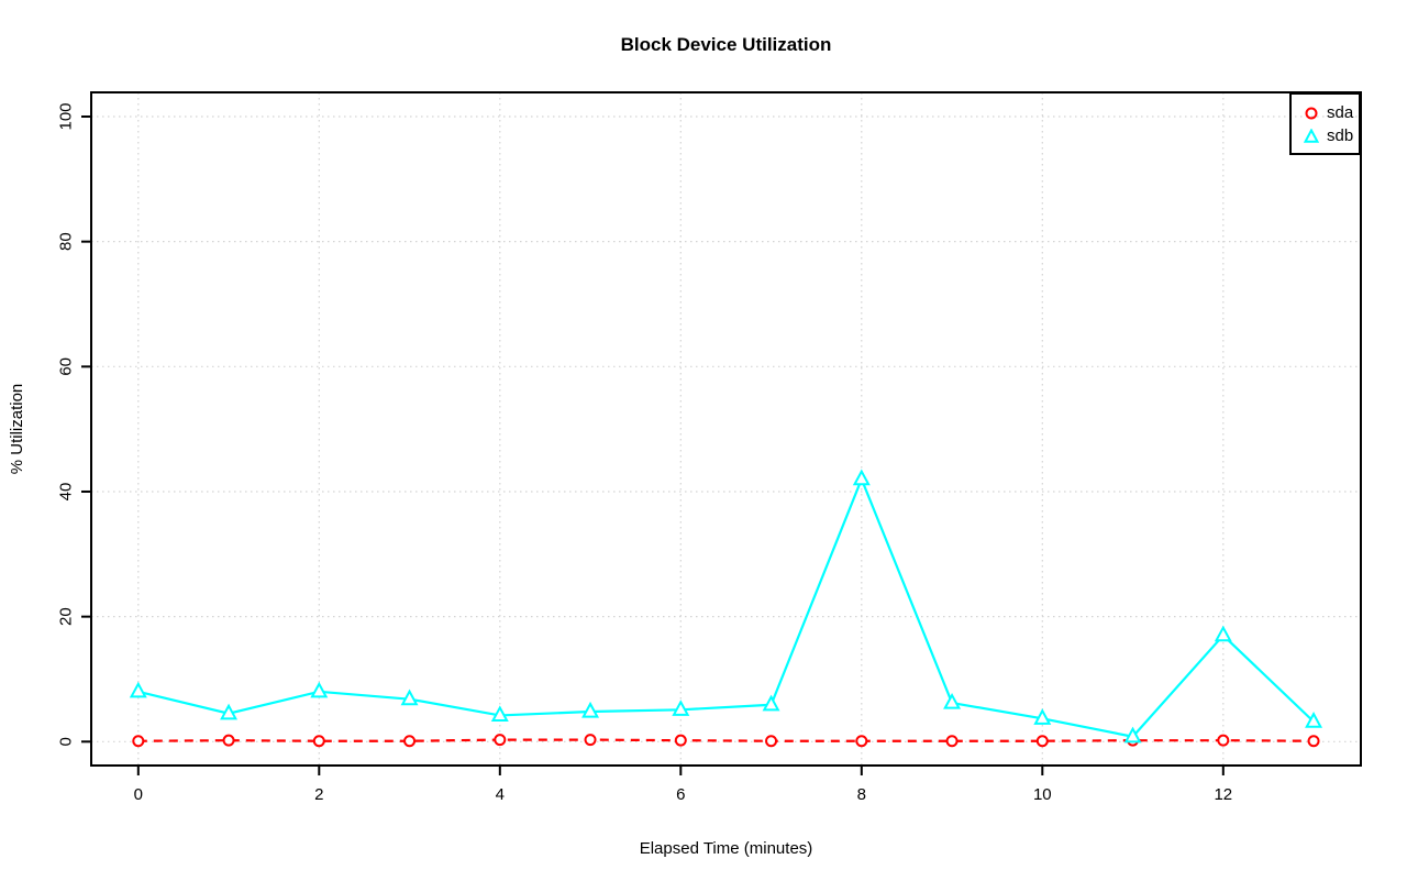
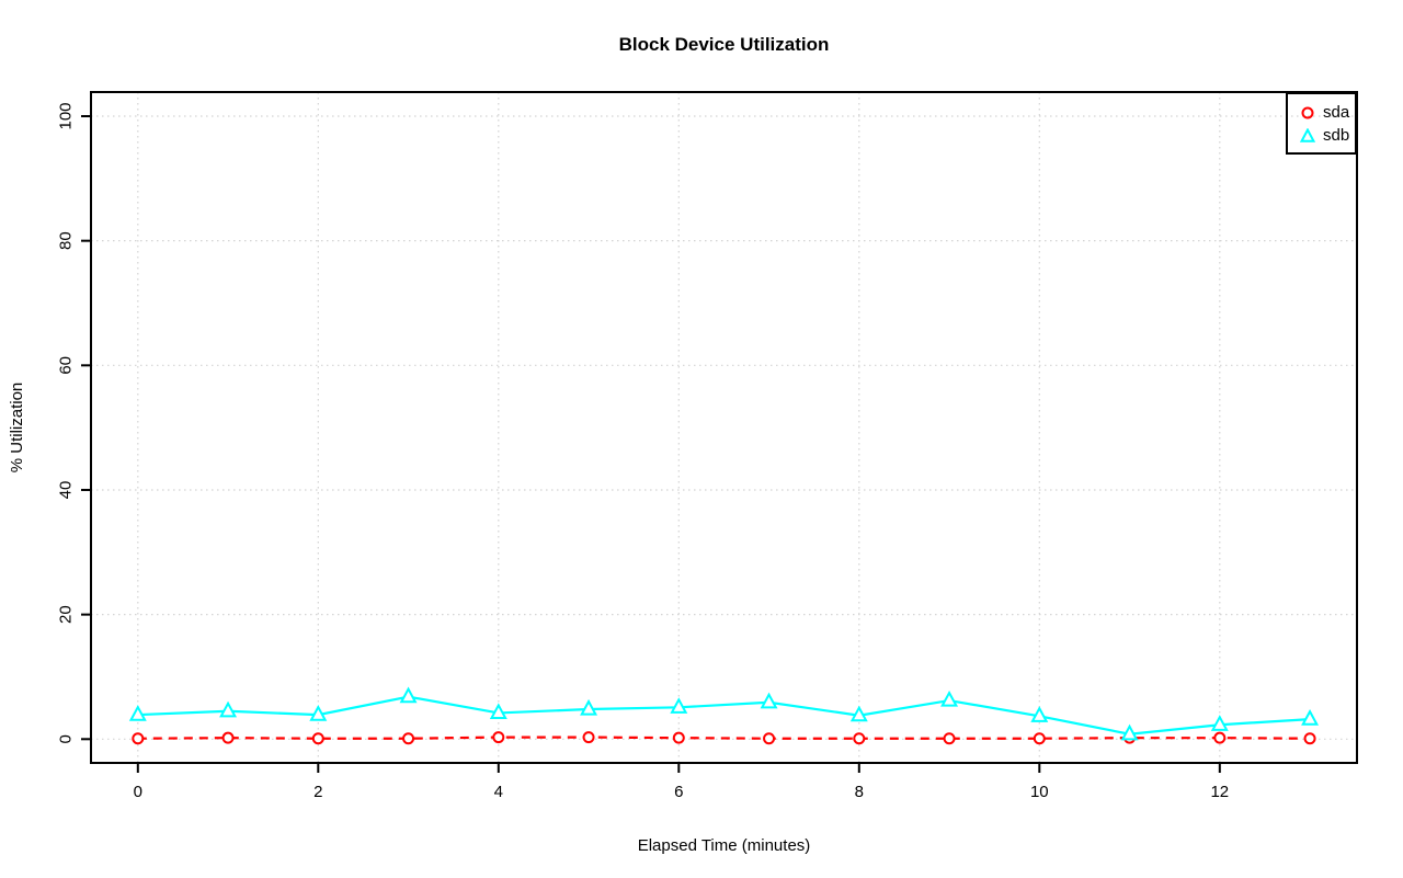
sdb/0: 8 -> 4
sdb/2: 8 -> 4
sdb/8: 42 -> 4
sdb/12: 17 -> 2
